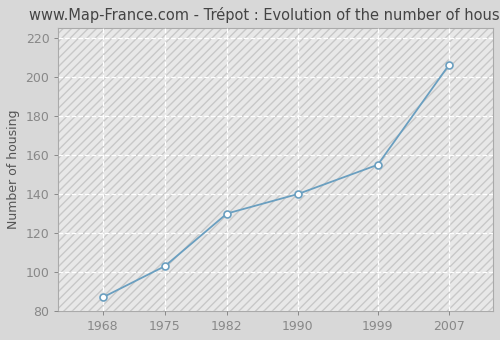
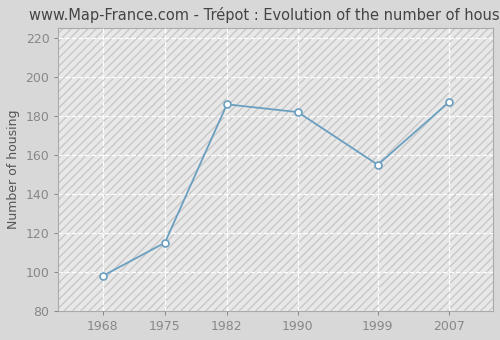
1968: 87 -> 98
1975: 103 -> 115
1982: 130 -> 186
1990: 140 -> 182
2007: 206 -> 187
